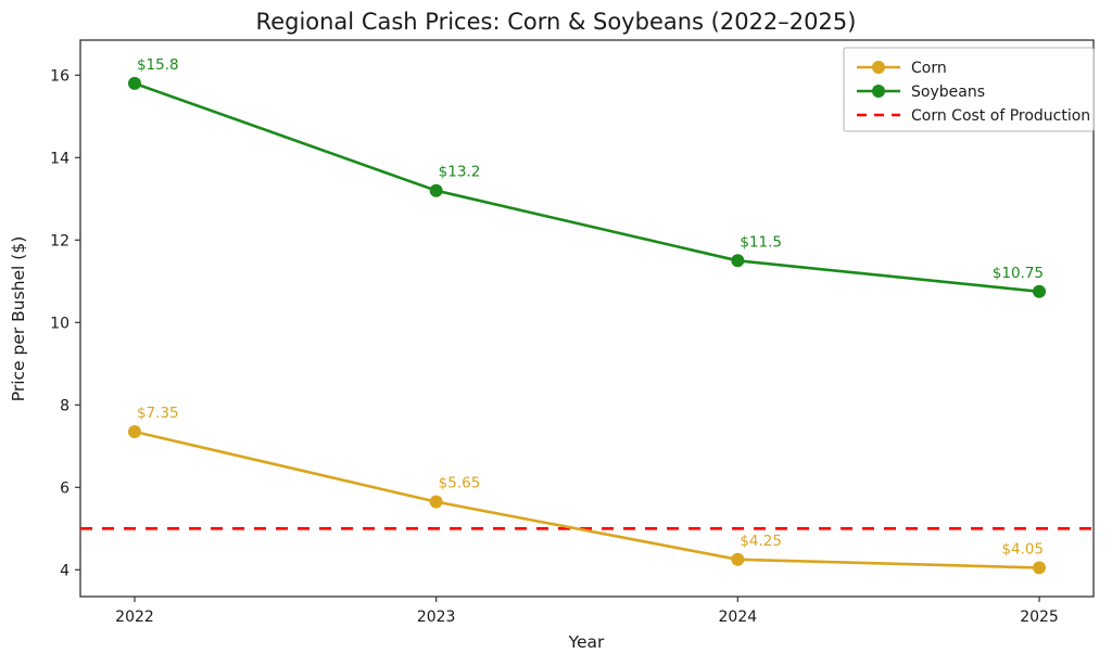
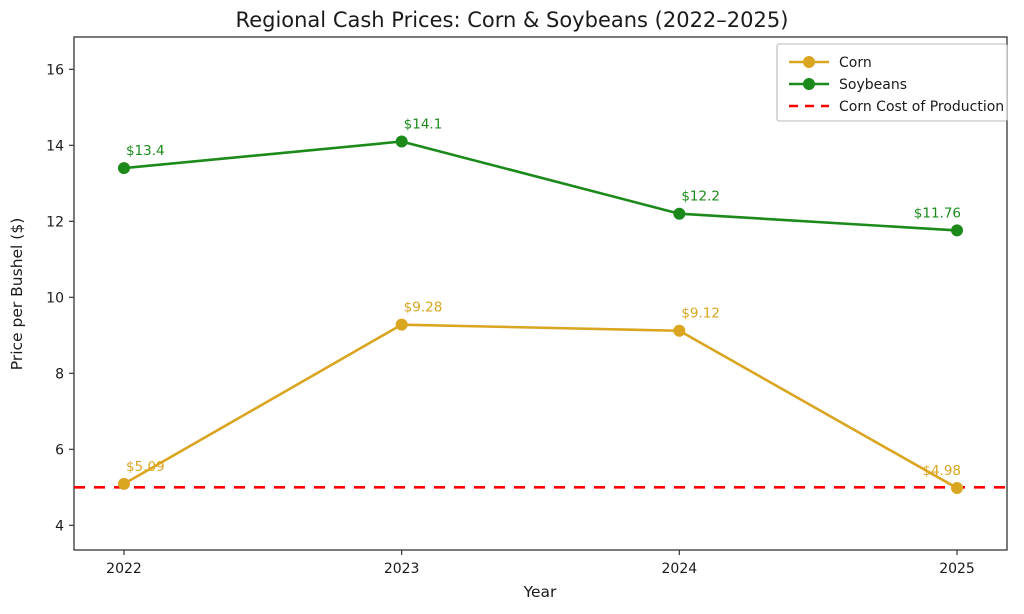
Corn/2022: $7.35 -> $5.09
Soybeans/2022: $15.8 -> $13.4
Corn/2023: $5.65 -> $9.28
Soybeans/2023: $13.2 -> $14.1
Corn/2024: $4.25 -> $9.12
Soybeans/2024: $11.5 -> $12.2
Corn/2025: $4.05 -> $4.98
Soybeans/2025: $10.75 -> $11.76
